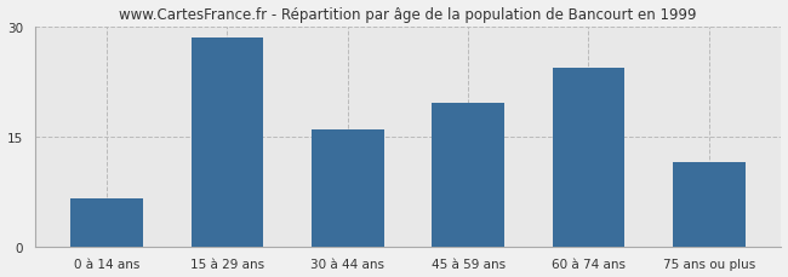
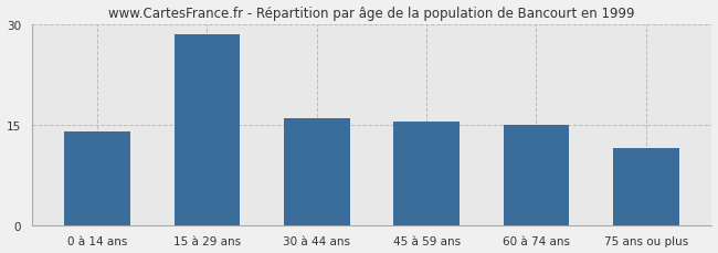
0 à 14 ans: 6.6 -> 14.0
45 à 59 ans: 19.6 -> 15.5
60 à 74 ans: 24.4 -> 15.0
